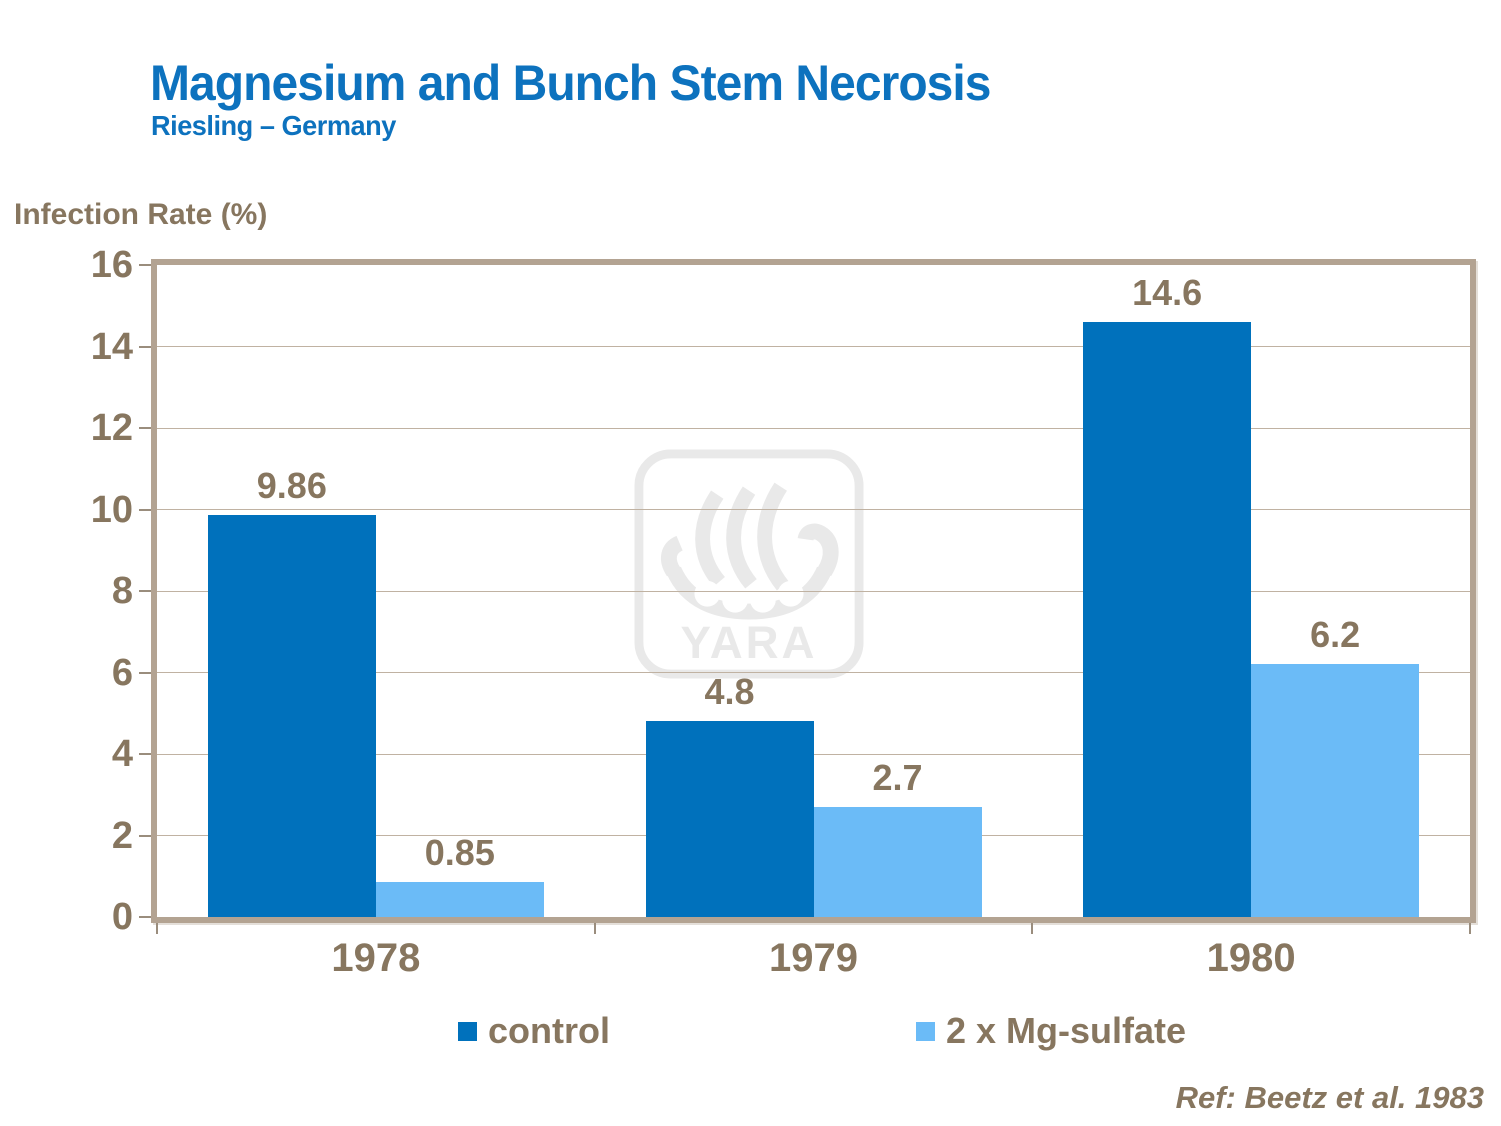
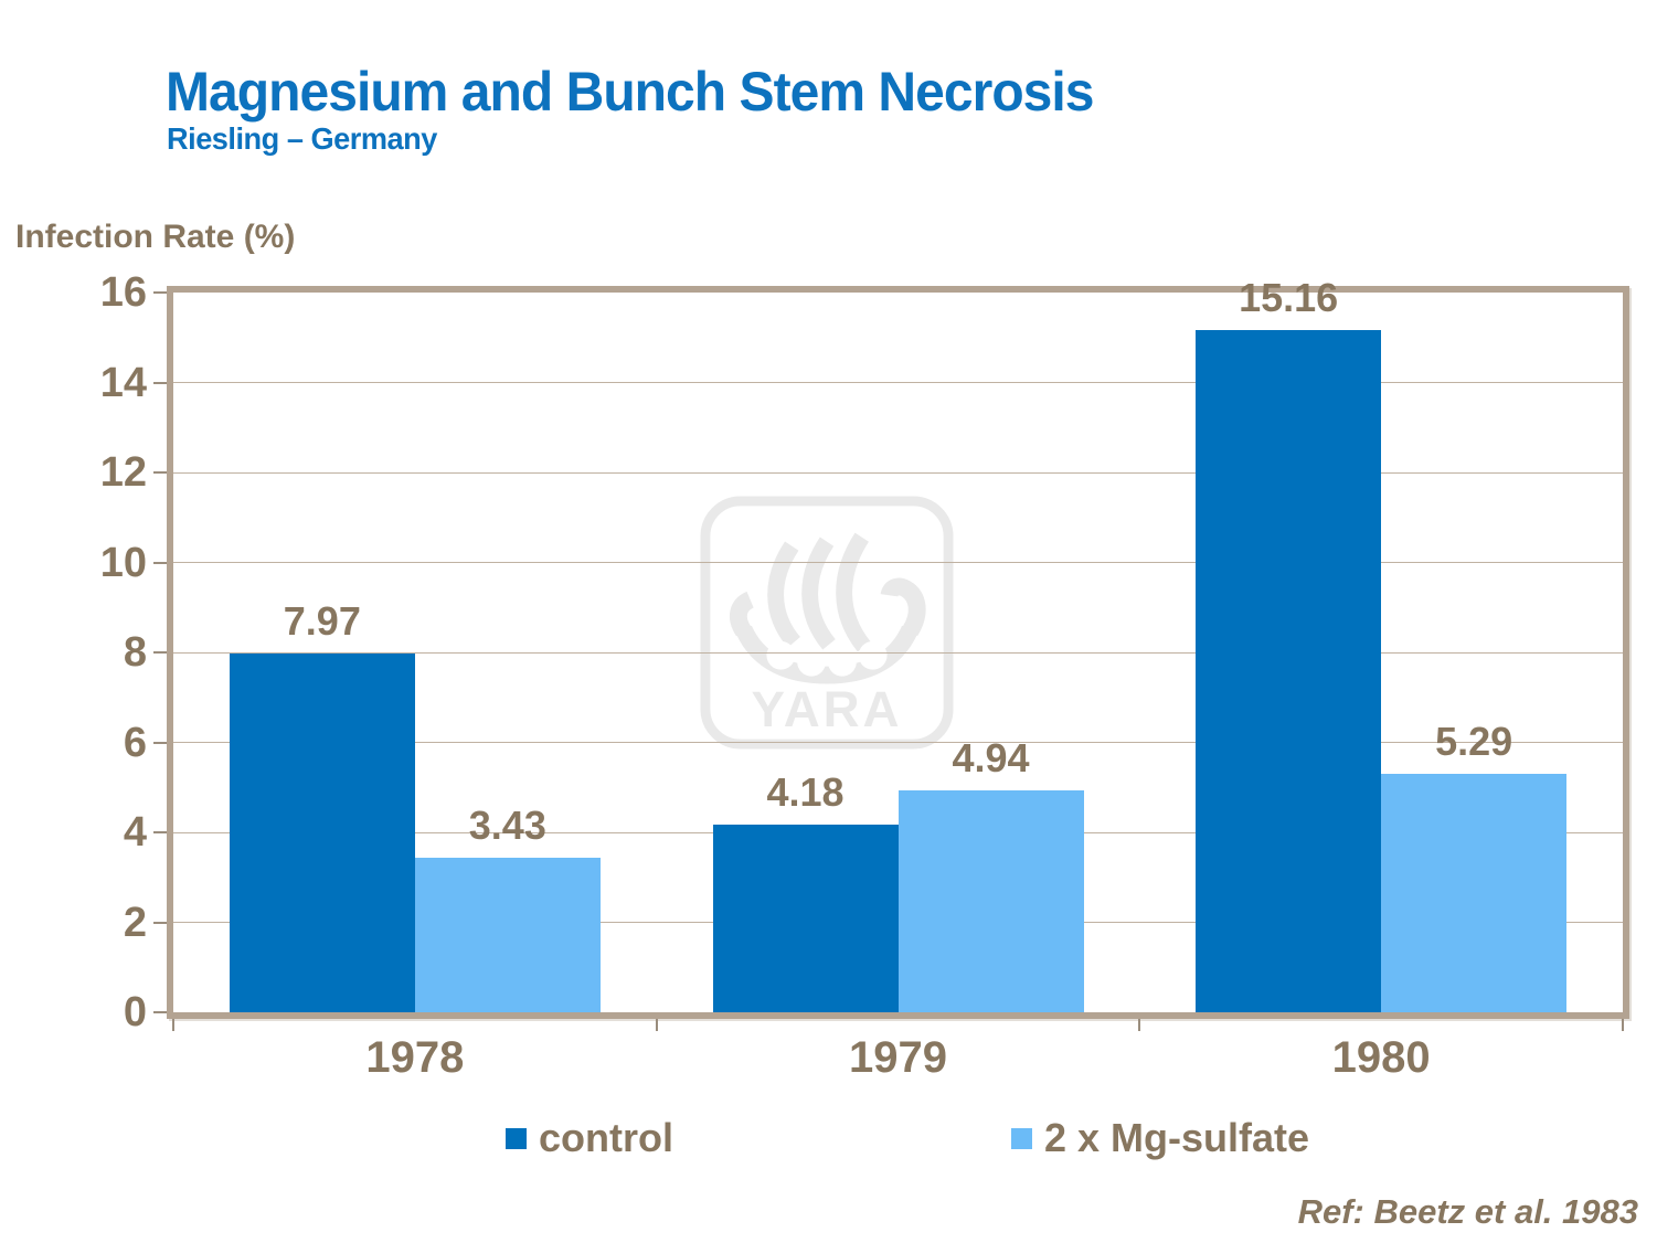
control/1978: 9.86 -> 7.97
2 x Mg-sulfate/1978: 0.85 -> 3.43
control/1979: 4.8 -> 4.18
2 x Mg-sulfate/1979: 2.7 -> 4.94
control/1980: 14.6 -> 15.16
2 x Mg-sulfate/1980: 6.2 -> 5.29
